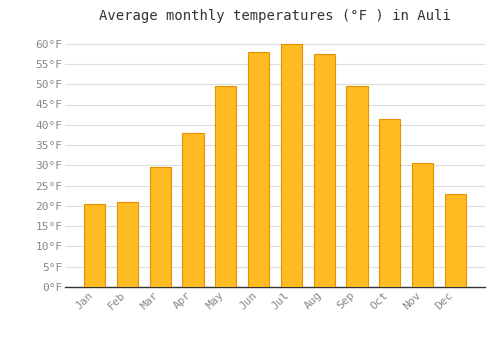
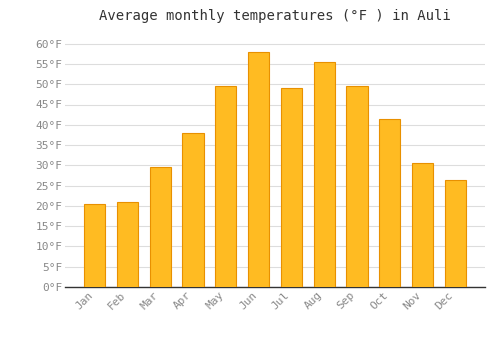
Jul: 60.0°F -> 49.0°F
Aug: 57.5°F -> 55.5°F
Dec: 23.0°F -> 26.5°F
